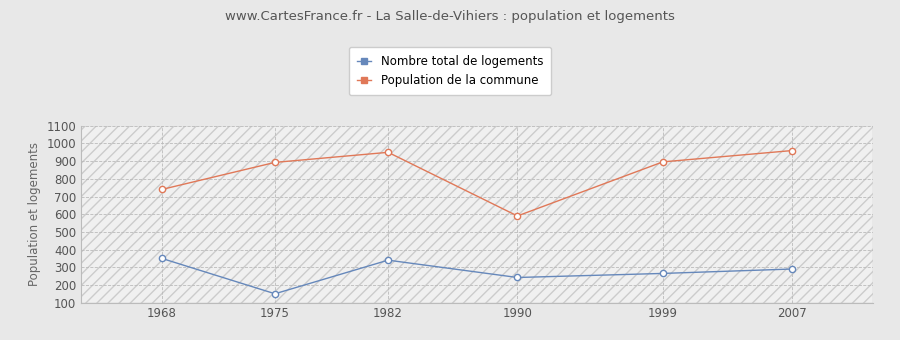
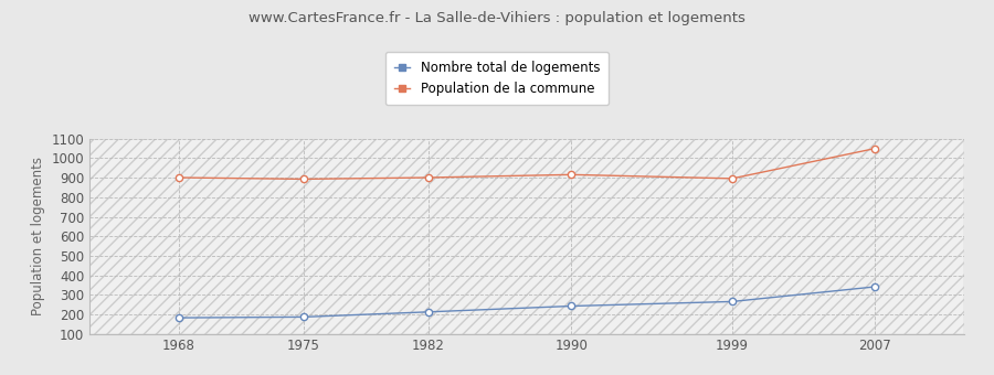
Nombre total de logements/1968: 350 -> 180
Population de la commune/1968: 740 -> 900
Nombre total de logements/1975: 150 -> 190
Nombre total de logements/1982: 340 -> 210
Population de la commune/1982: 950 -> 900
Population de la commune/1990: 590 -> 920
Nombre total de logements/2007: 290 -> 340
Population de la commune/2007: 960 -> 1050
